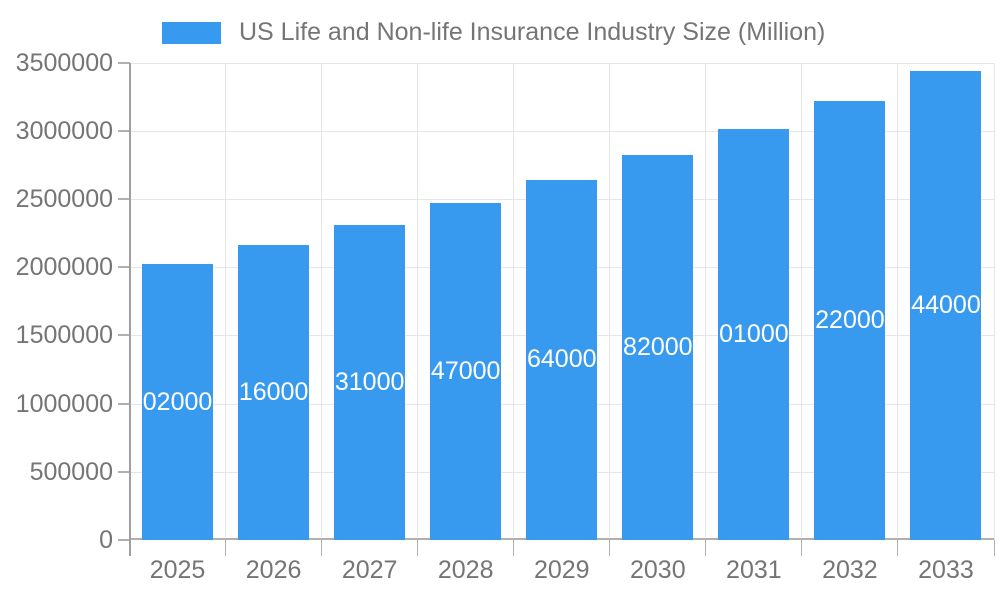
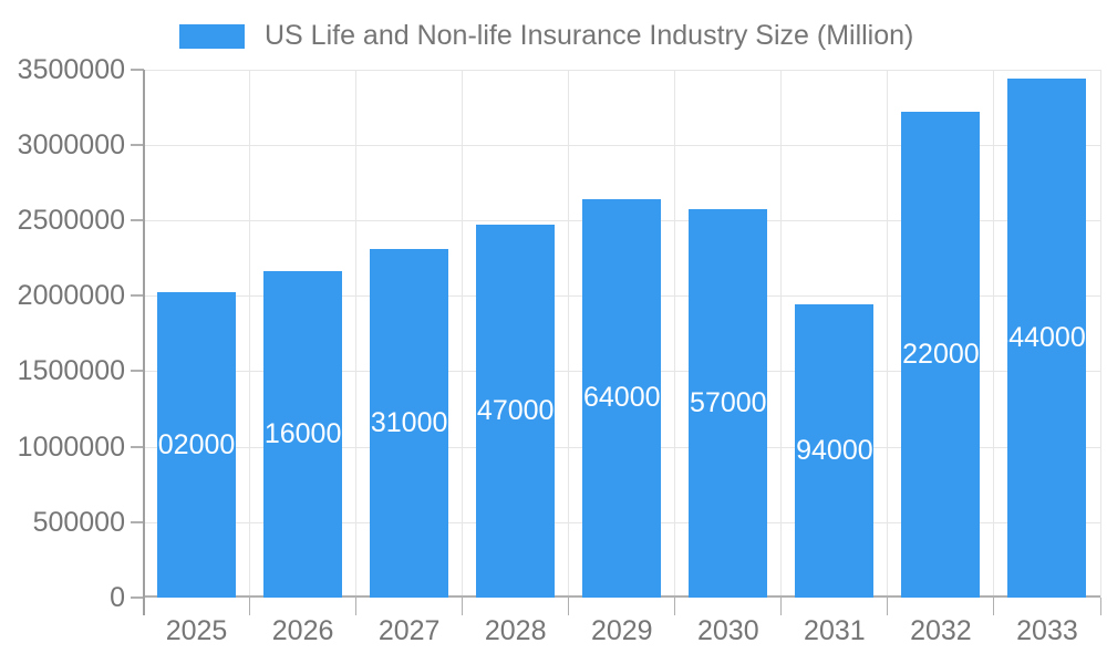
2030: 2820000 -> 2570000
2031: 3010000 -> 1940000
